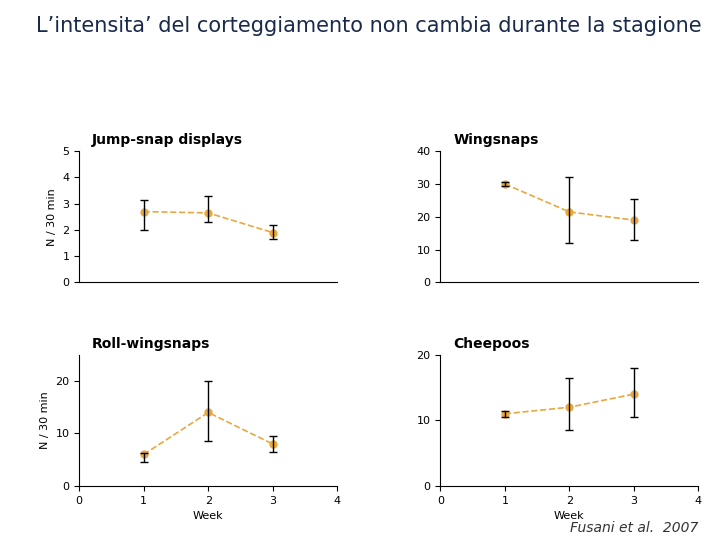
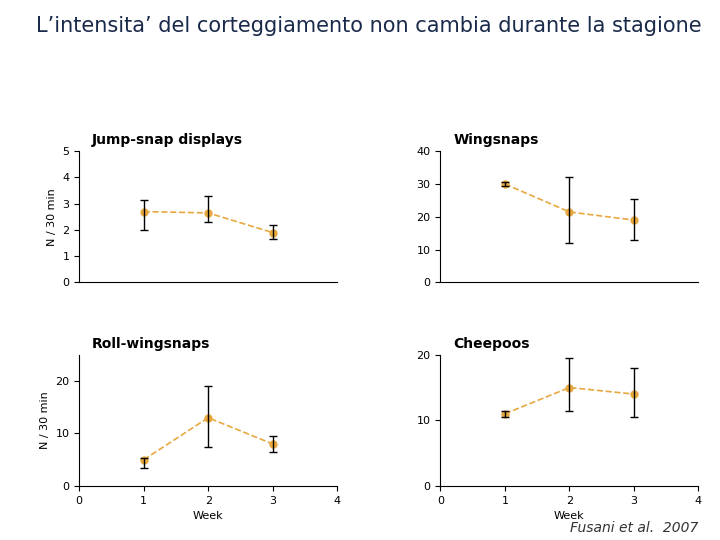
Roll-wingsnaps/1: 6 -> 5
Roll-wingsnaps/2: 14 -> 13
Cheepoos/2: 12 -> 15
